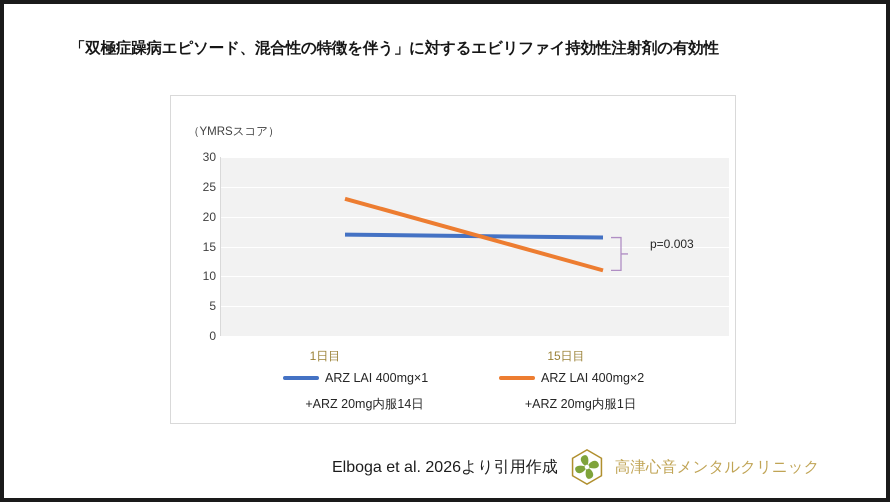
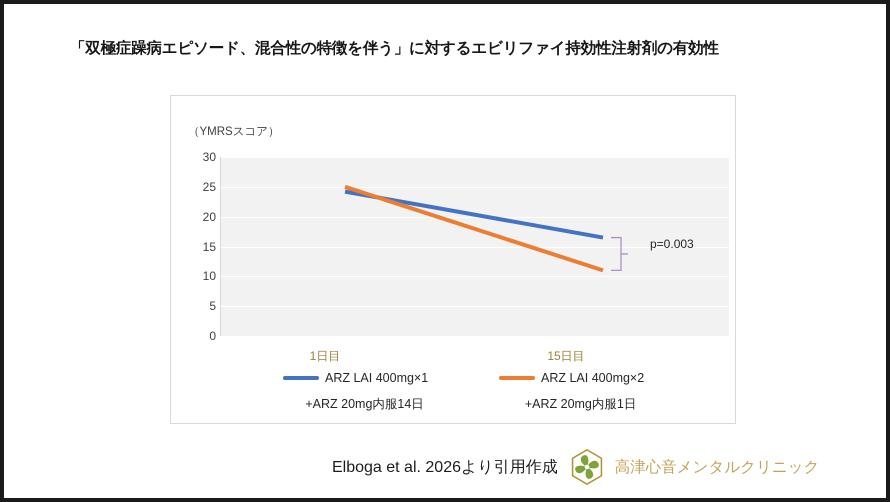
ARZ LAI 400mg×1/1日目: 17 -> 24
ARZ LAI 400mg×2/1日目: 23 -> 25
